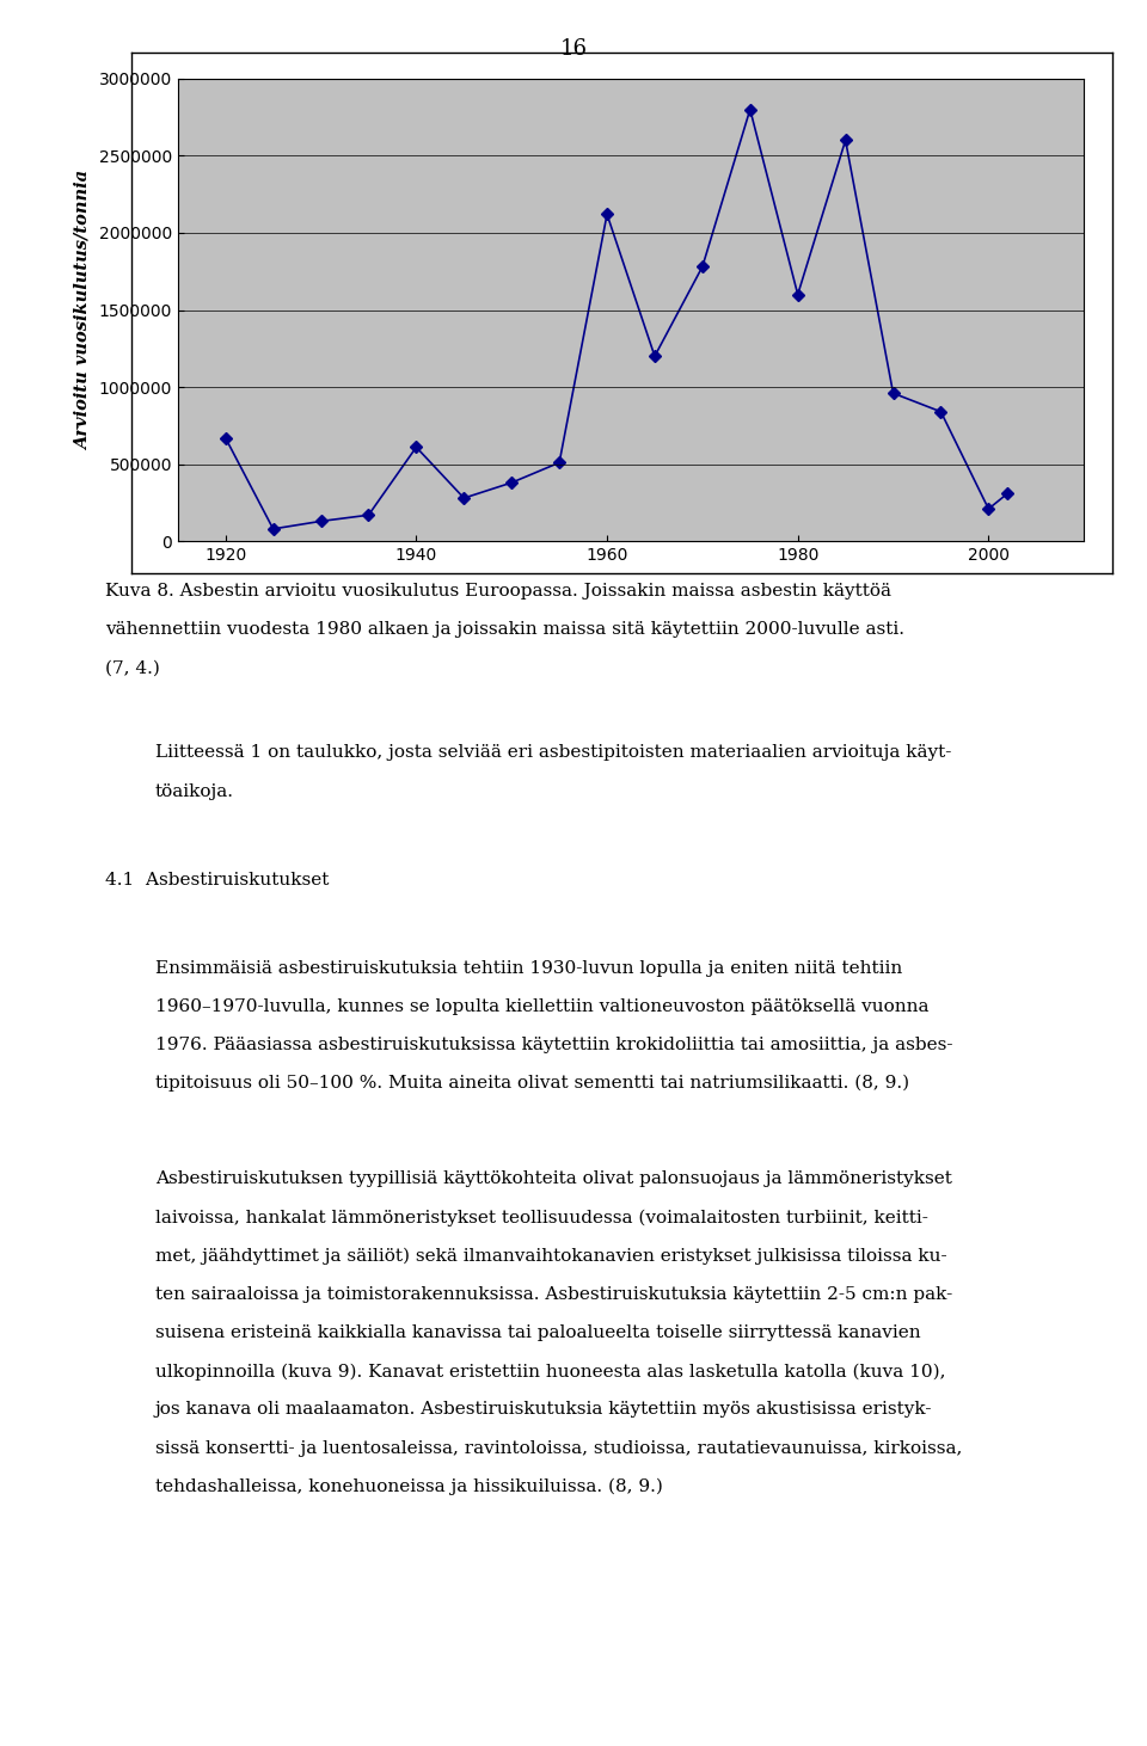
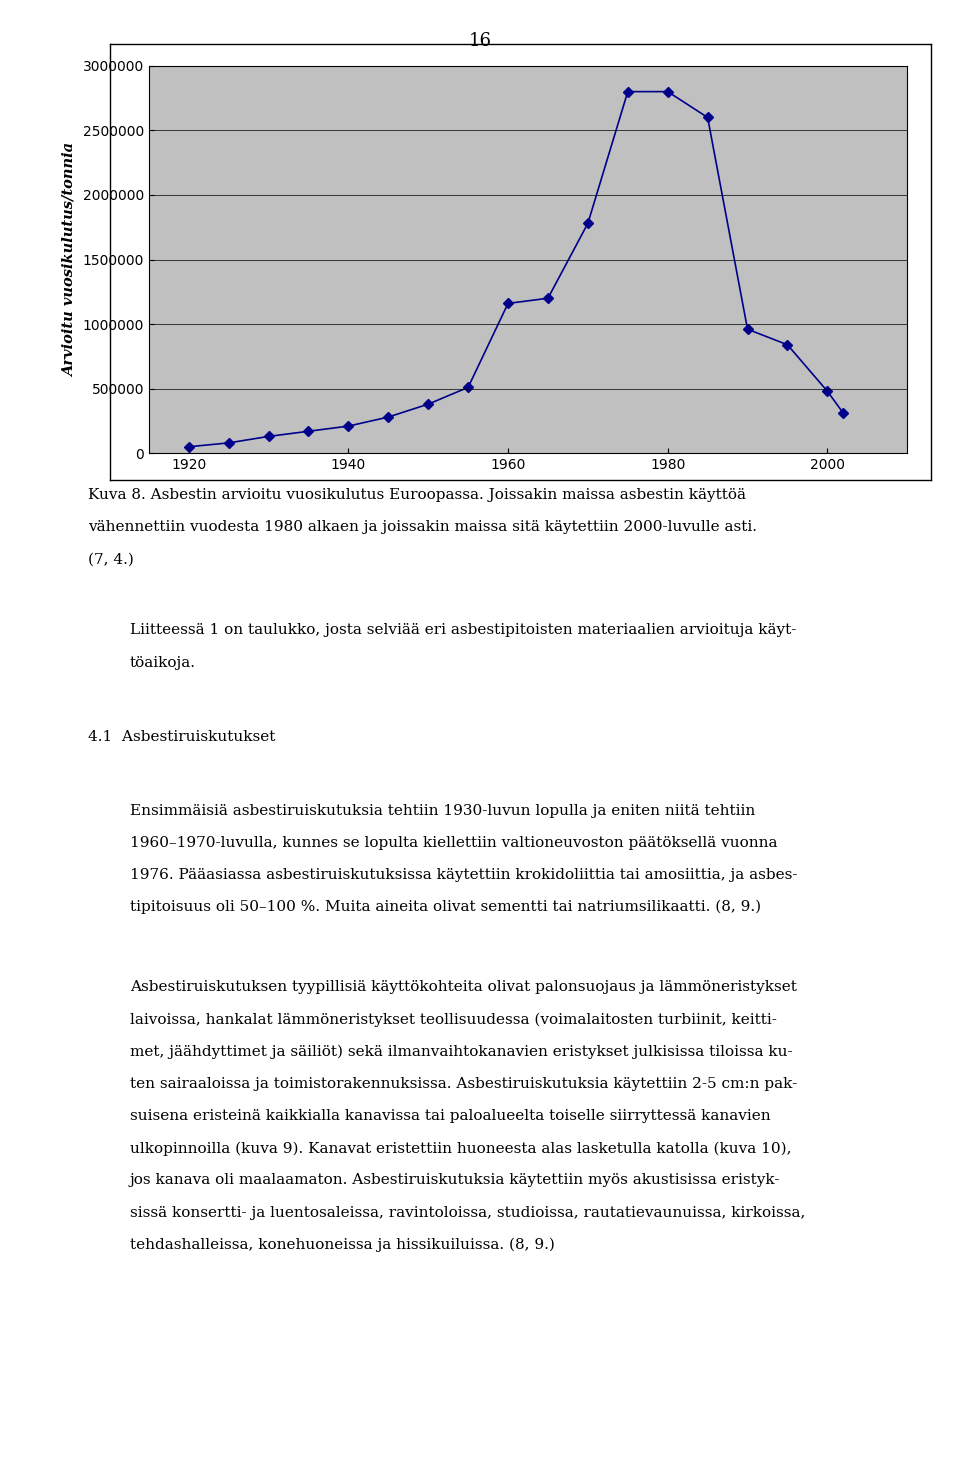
1920: 670000 -> 50000
1940: 610000 -> 210000
1960: 2120000 -> 1160000
1980: 1600000 -> 2800000
2000: 210000 -> 480000
